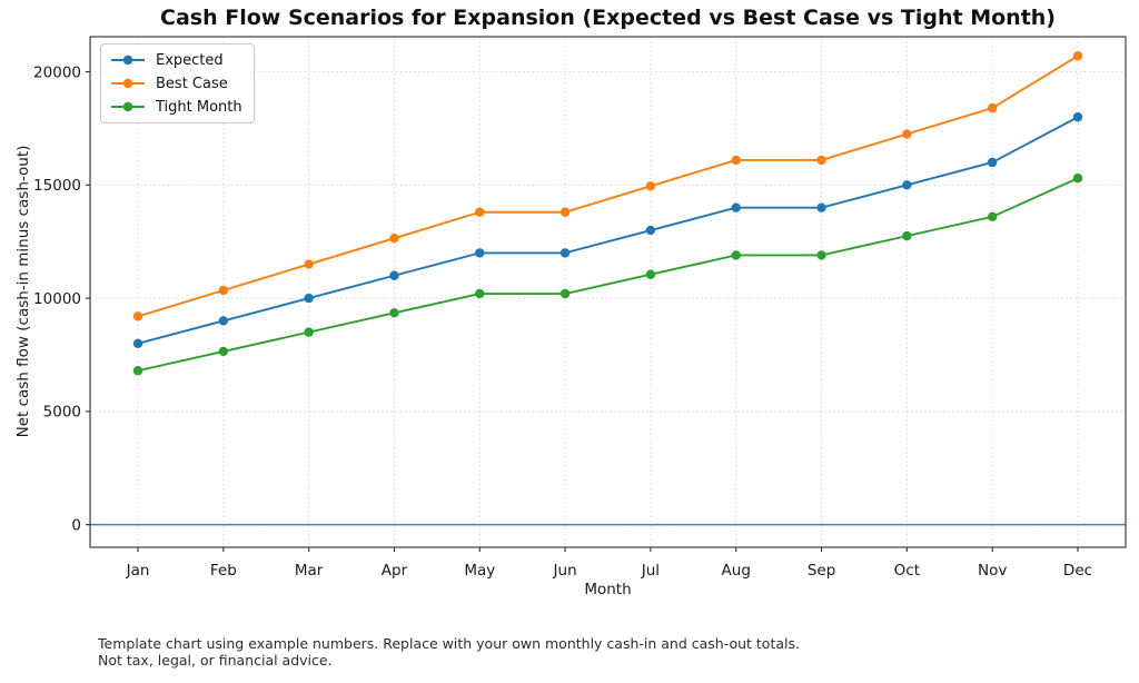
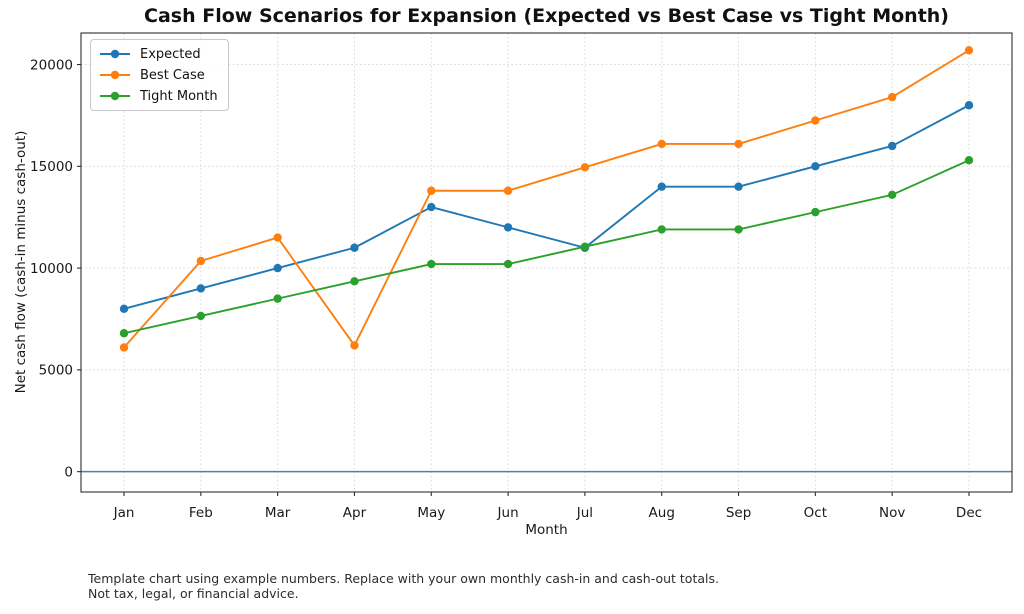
Best Case/Jan: 9200 -> 6100
Best Case/Apr: 12600 -> 6200
Expected/May: 12000 -> 13000
Expected/Jul: 13000 -> 11000
